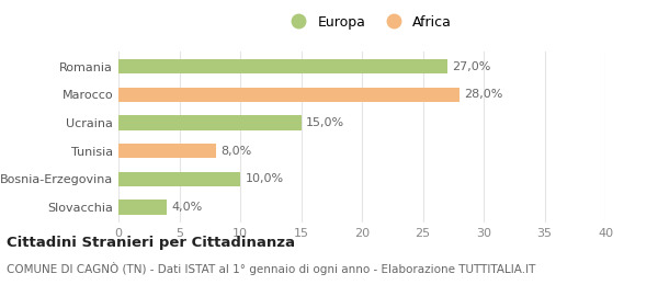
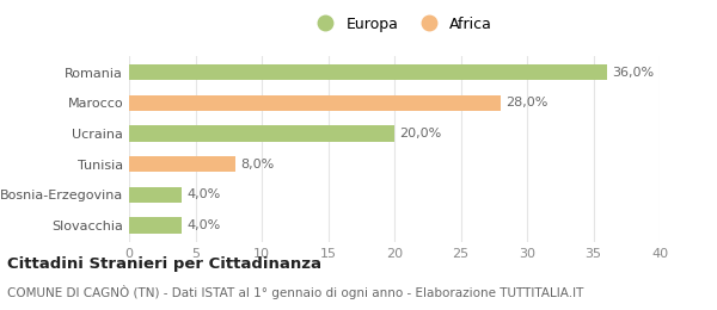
Romania: 27,0% -> 36,0%
Ucraina: 15,0% -> 20,0%
Bosnia-Erzegovina: 10,0% -> 4,0%
